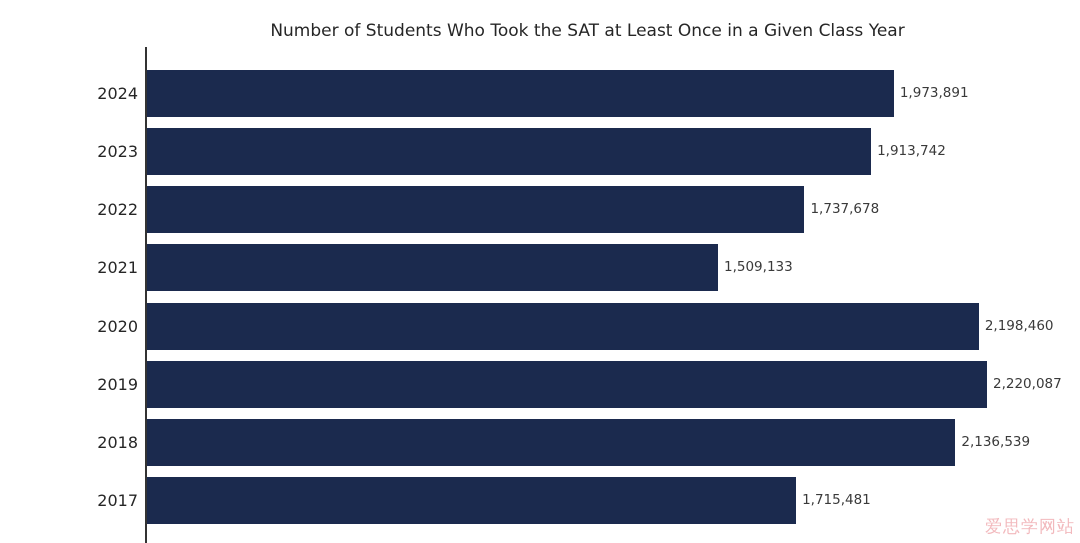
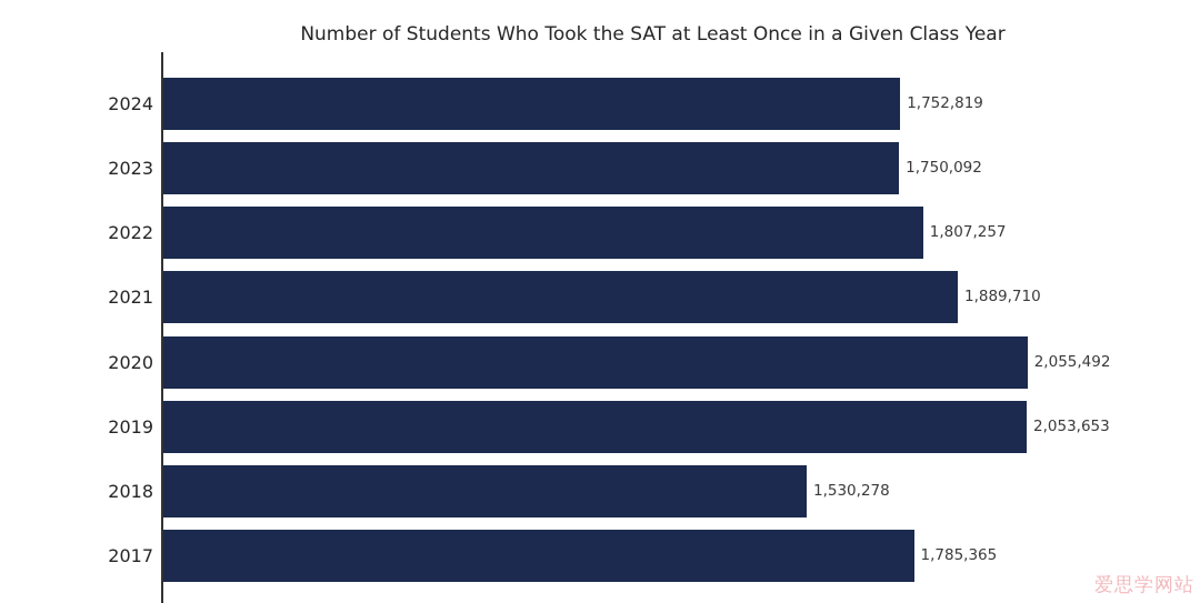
2024: 1,973,891 -> 1,752,819
2023: 1,913,742 -> 1,750,092
2022: 1,737,678 -> 1,807,257
2021: 1,509,133 -> 1,889,710
2020: 2,198,460 -> 2,055,492
2019: 2,220,087 -> 2,053,653
2018: 2,136,539 -> 1,530,278
2017: 1,715,481 -> 1,785,365
